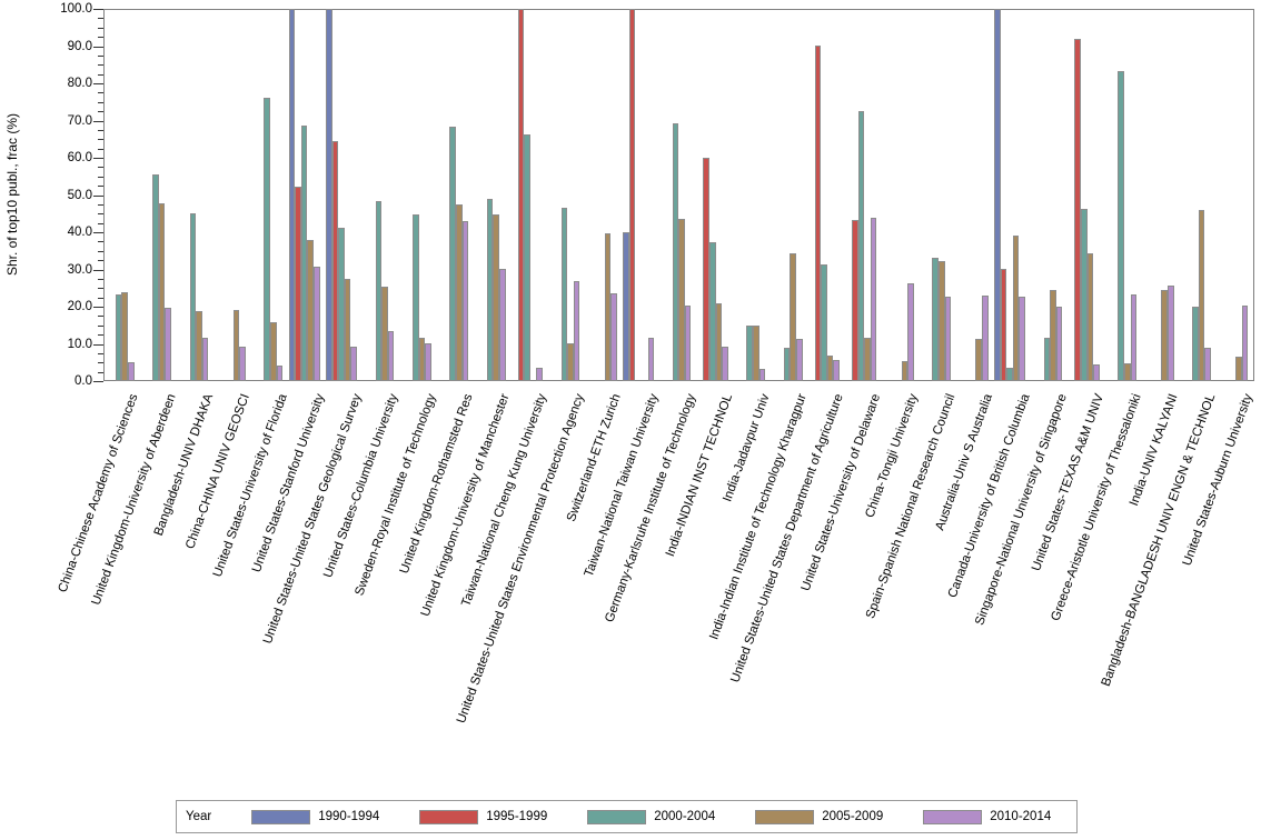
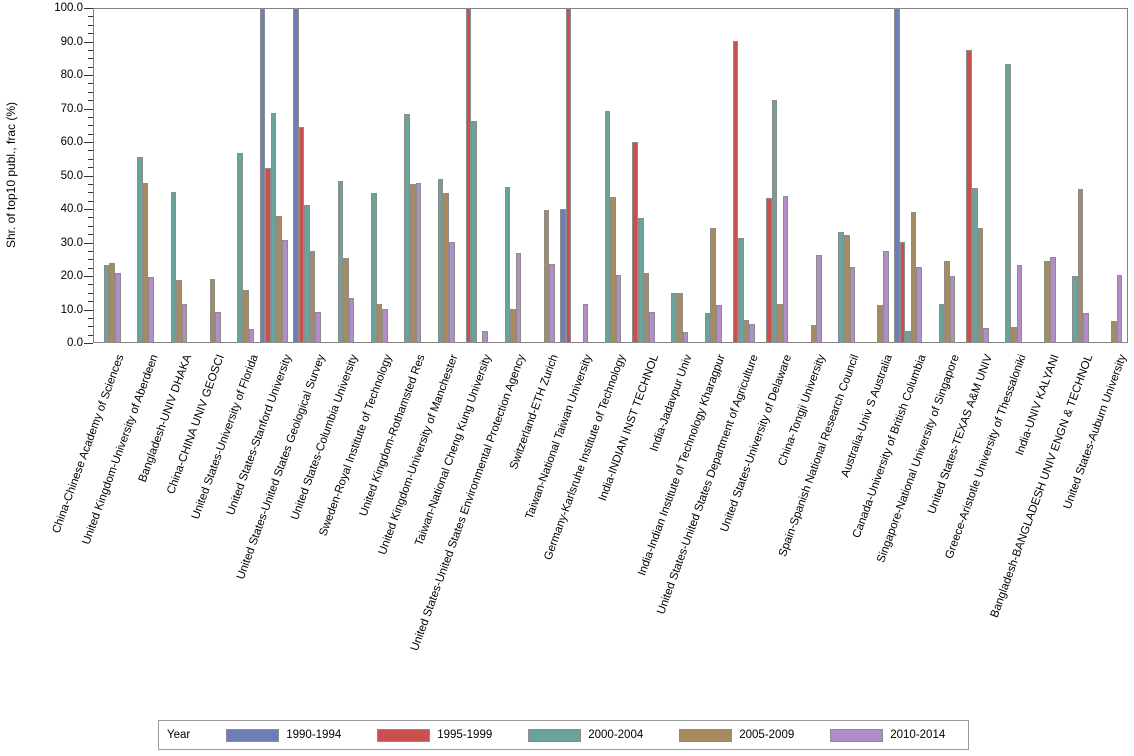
2010-2014/China-Chinese Academy of Sciences: 5 -> 21
2000-2004/United States-University of Florida: 76 -> 57
2010-2014/United Kingdom-Rothamsted Res: 43 -> 48
2010-2014/Australia-Univ S Australia: 23 -> 28
1995-1999/United States-TEXAS A&M UNIV: 92 -> 88
